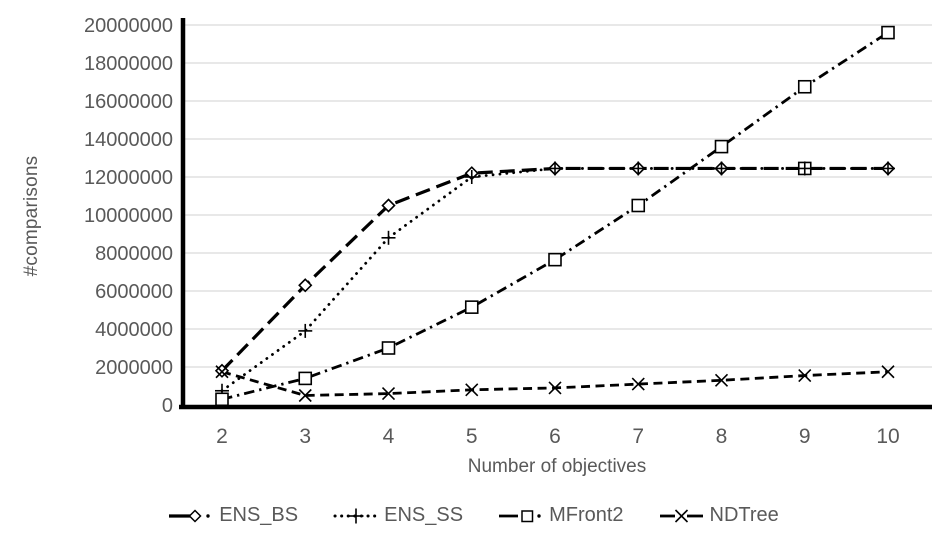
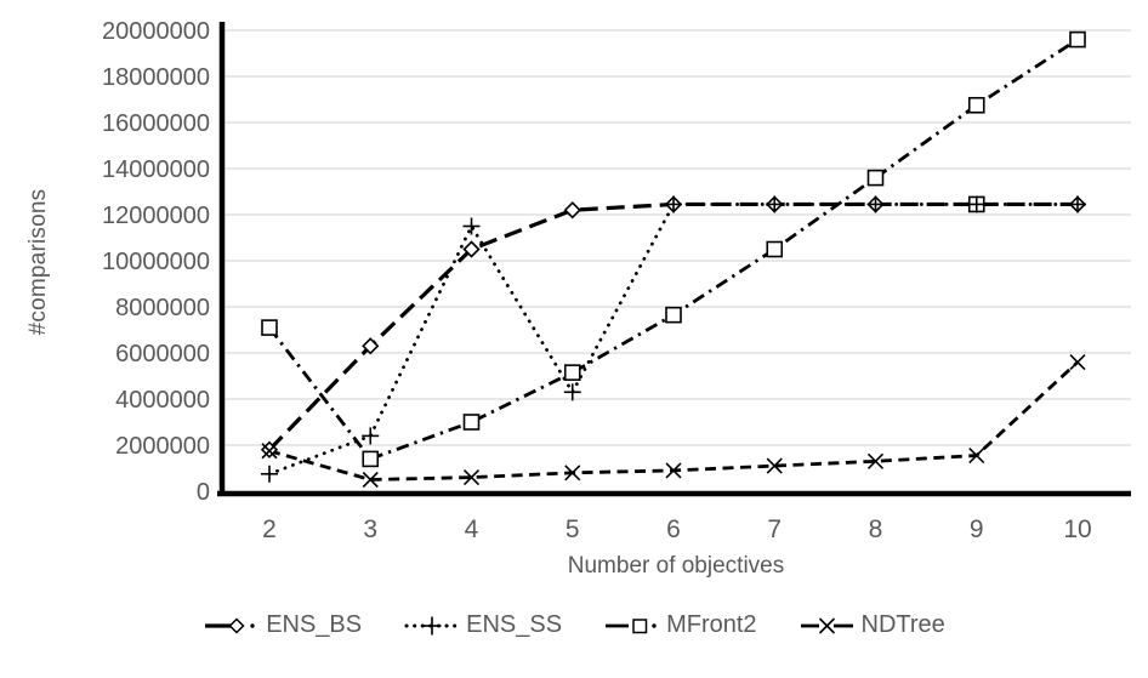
MFront2/2: 300000 -> 7100000
ENS_SS/3: 3900000 -> 2400000
ENS_SS/4: 8800000 -> 11500000
ENS_SS/5: 12000000 -> 4300000
NDTree/10: 1800000 -> 5600000
